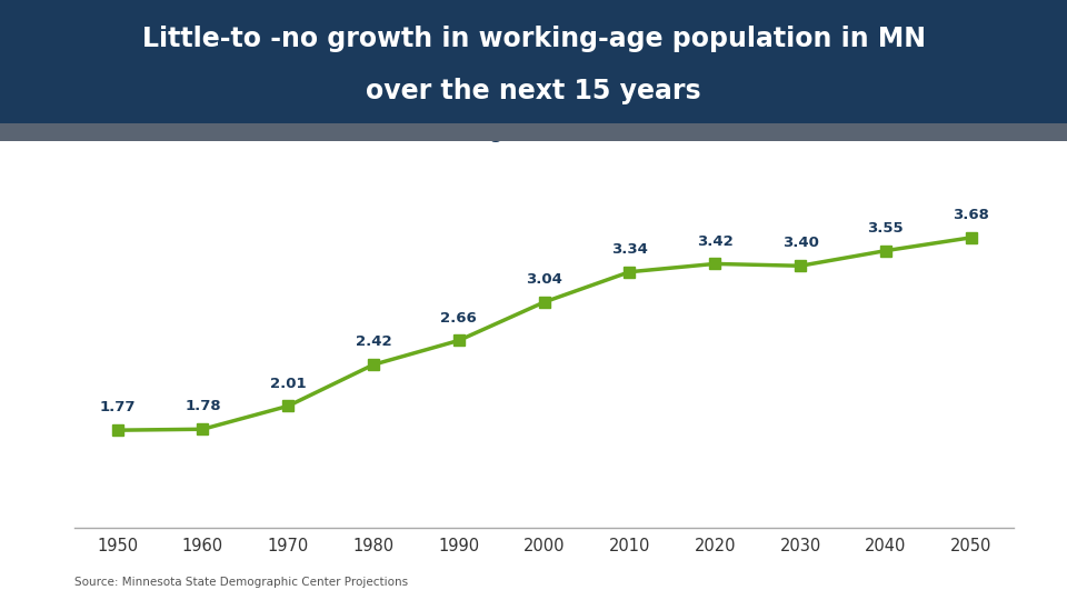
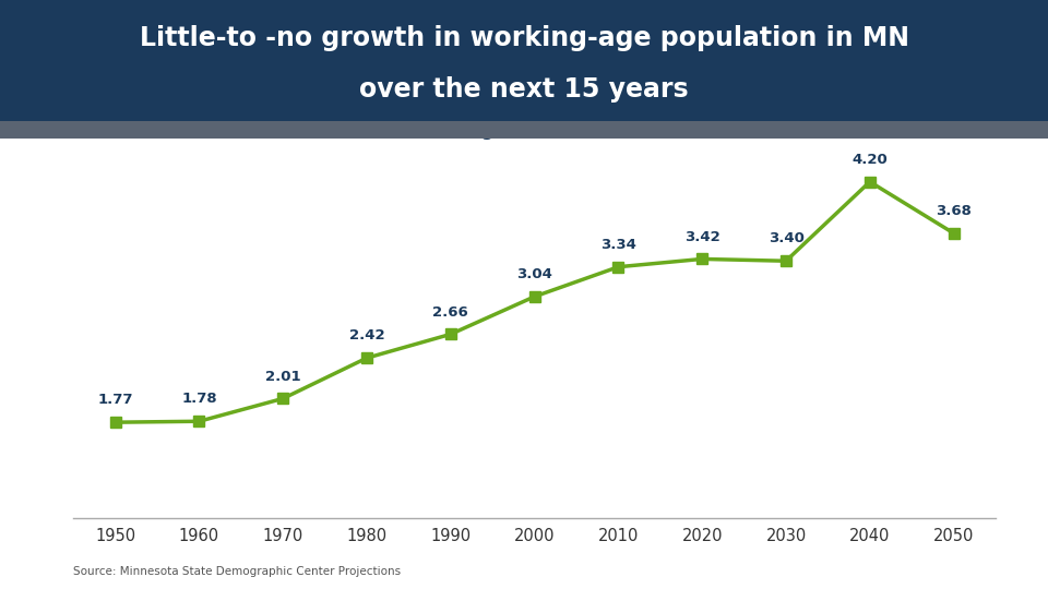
2040: 3.55 -> 4.20
